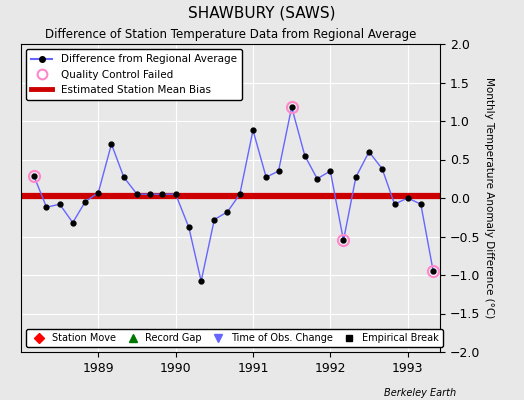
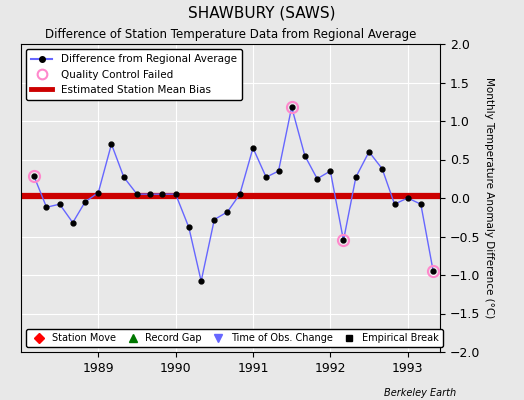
Time of Obs. Change/1991: 0.88 -> 0.65
